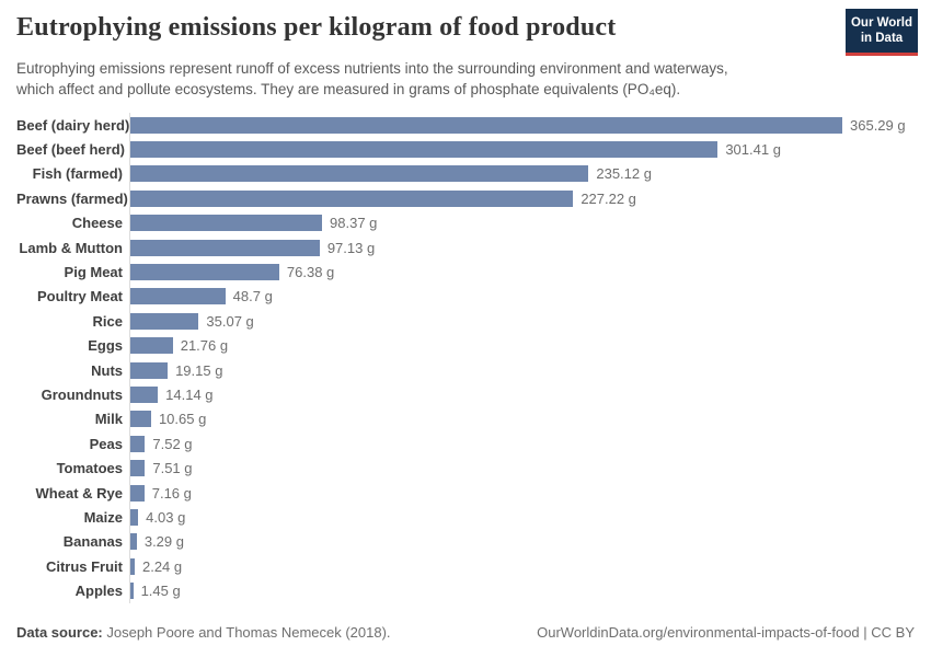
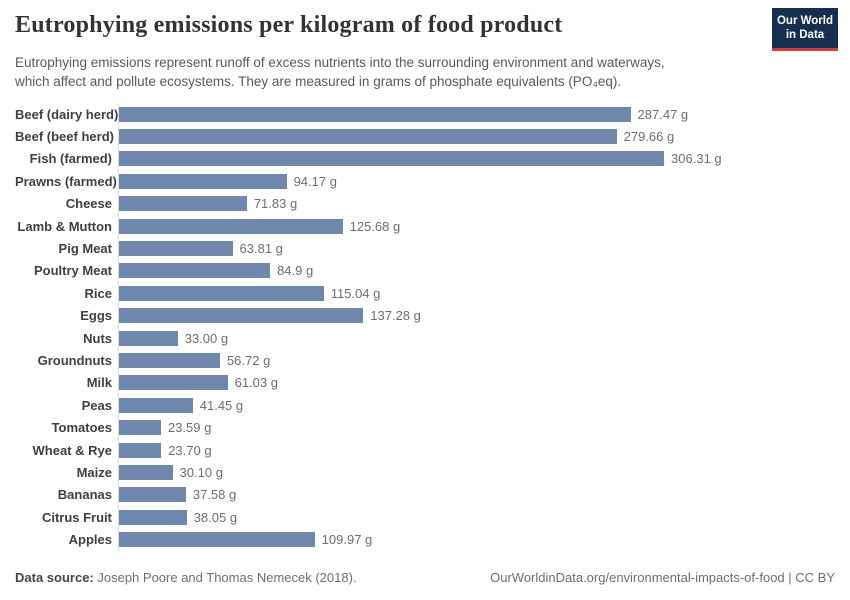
Beef (dairy herd): 365.29 -> 287.47
Beef (beef herd): 301.41 -> 279.66
Fish (farmed): 235.12 -> 306.31
Prawns (farmed): 227.22 -> 94.17
Cheese: 98.37 -> 71.83
Lamb & Mutton: 97.13 -> 125.68
Pig Meat: 76.38 -> 63.81
Poultry Meat: 48.7 -> 84.9
Rice: 35.07 -> 115.04
Eggs: 21.76 -> 137.28
Nuts: 19.15 -> 33.00
Groundnuts: 14.14 -> 56.72
Milk: 10.65 -> 61.03
Peas: 7.52 -> 41.45
Tomatoes: 7.51 -> 23.59
Wheat & Rye: 7.16 -> 23.70
Maize: 4.03 -> 30.10
Bananas: 3.29 -> 37.58
Citrus Fruit: 2.24 -> 38.05
Apples: 1.45 -> 109.97
